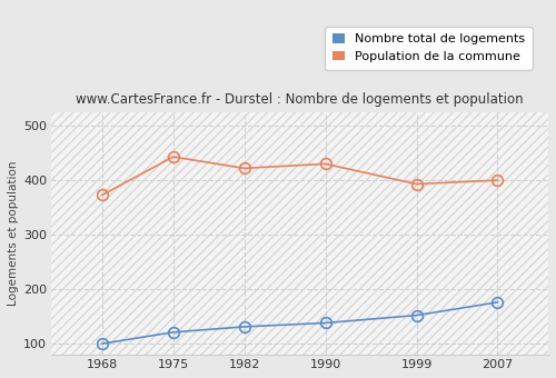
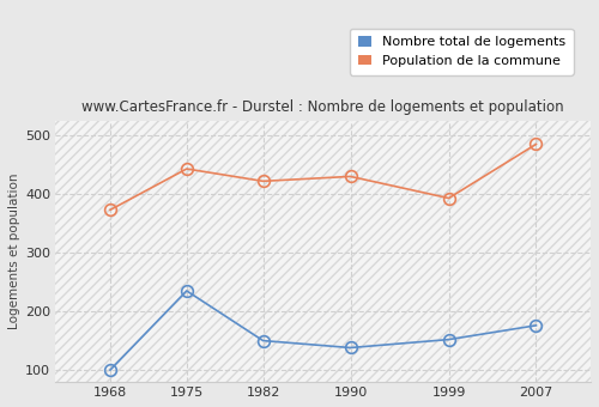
Nombre total de logements/1975: 121 -> 235
Nombre total de logements/1982: 131 -> 150
Population de la commune/2007: 400 -> 485
